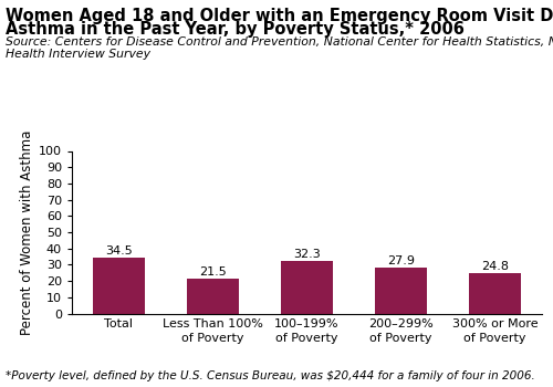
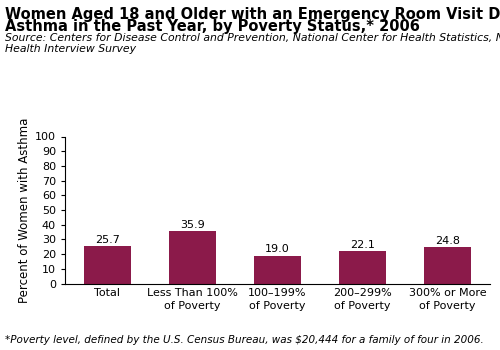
Total: 34.5 -> 25.7
Less Than 100% of Poverty: 21.5 -> 35.9
100–199% of Poverty: 32.3 -> 19.0
200–299% of Poverty: 27.9 -> 22.1
